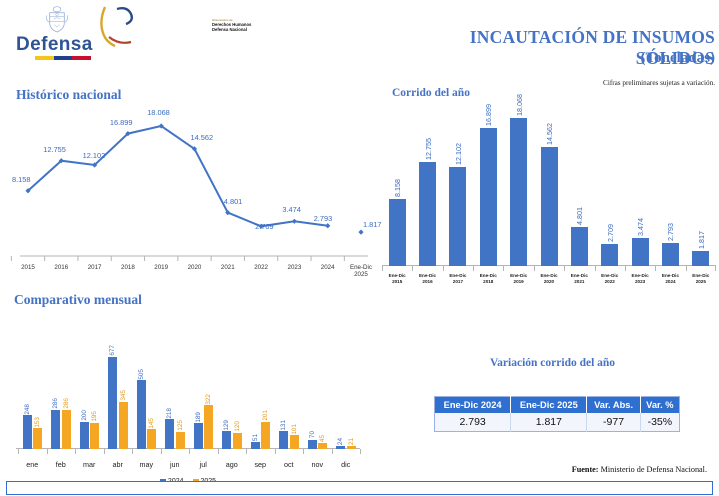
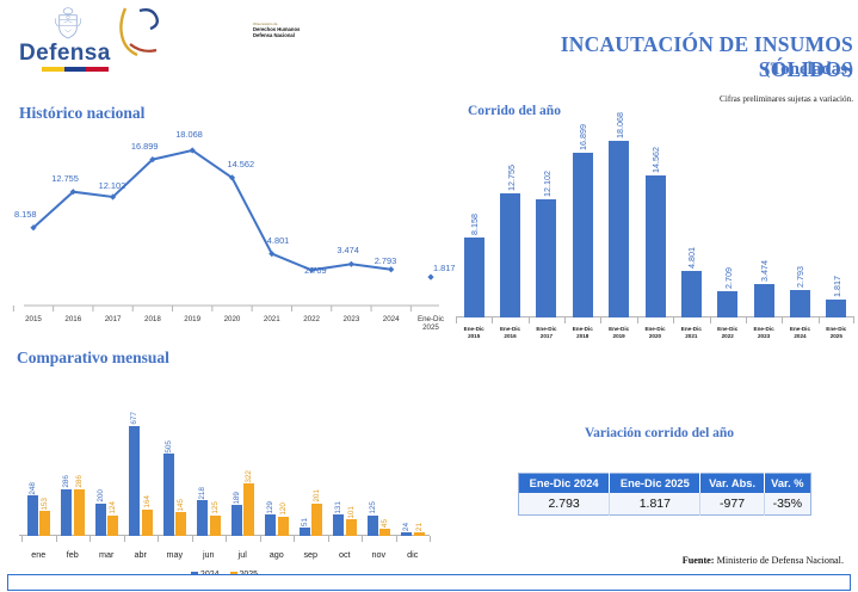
Comparativo mensual/2025/mar: 195 -> 124
Comparativo mensual/2025/abr: 345 -> 164
Comparativo mensual/2024/nov: 70 -> 125
